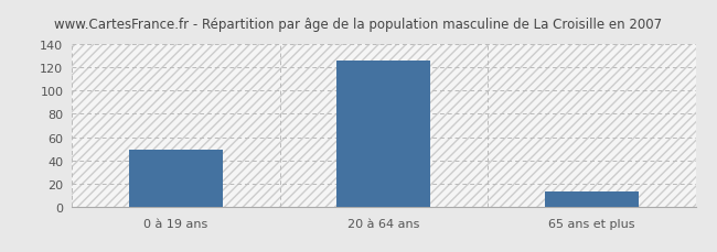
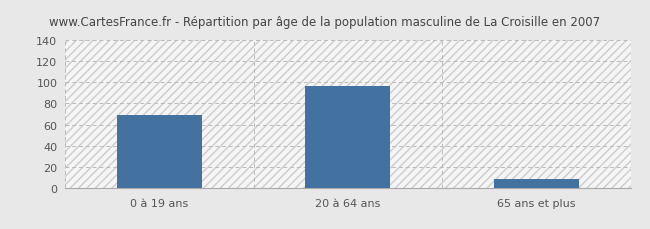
0 à 19 ans: 49 -> 69
20 à 64 ans: 126 -> 97
65 ans et plus: 13 -> 8
